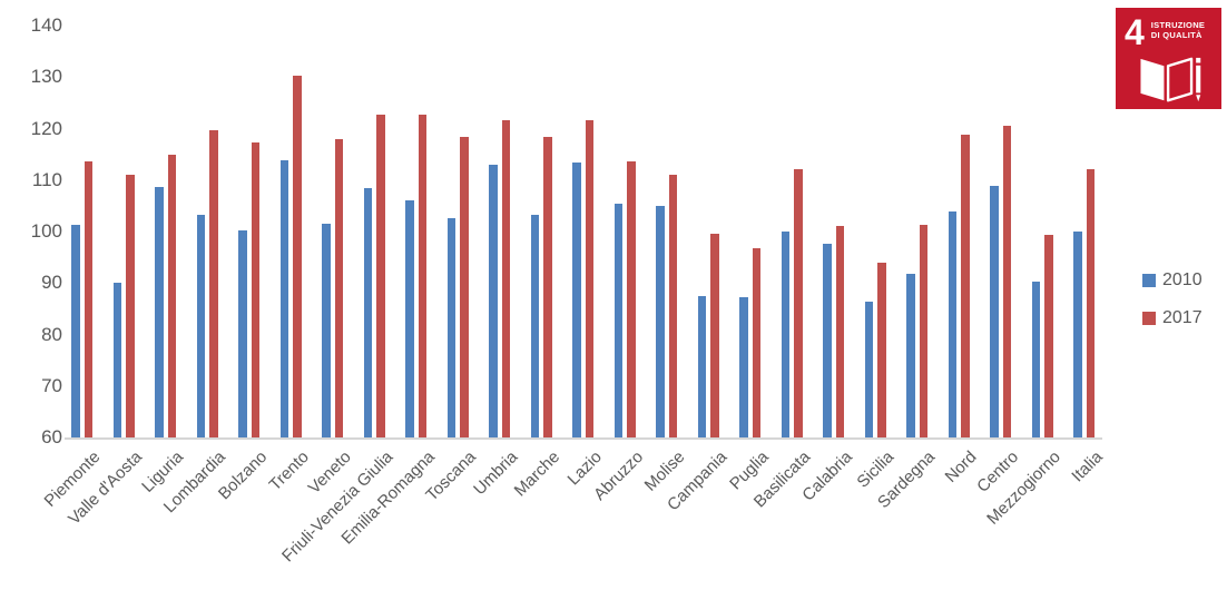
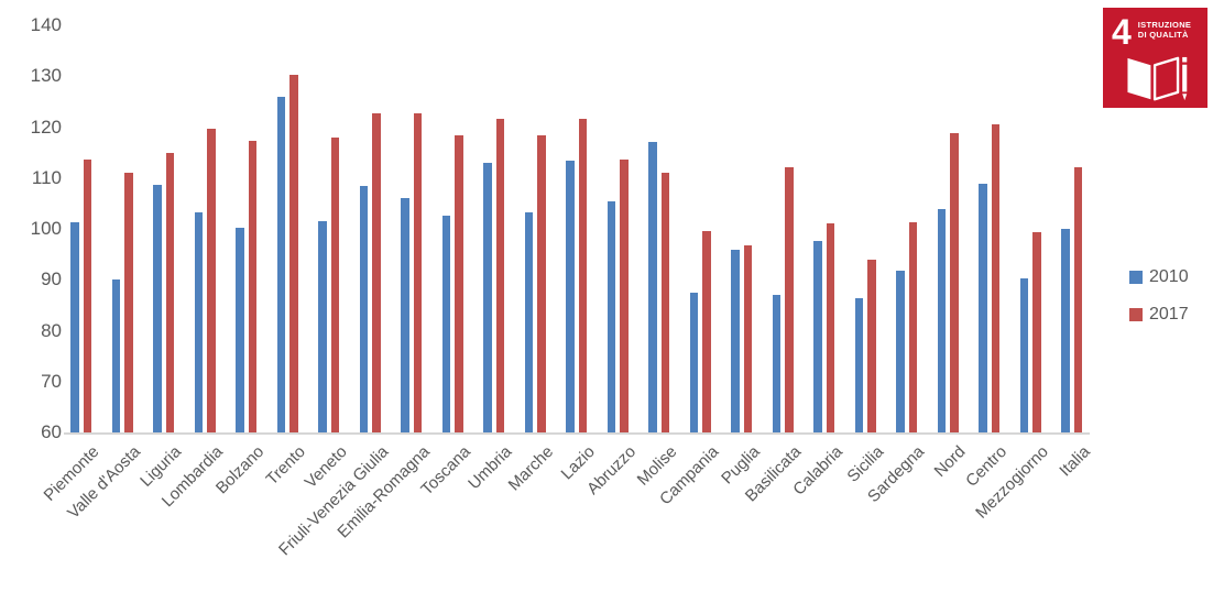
2010/Trento: 114 -> 126
2010/Molise: 105 -> 117
2010/Puglia: 87 -> 96
2010/Basilicata: 100 -> 87
